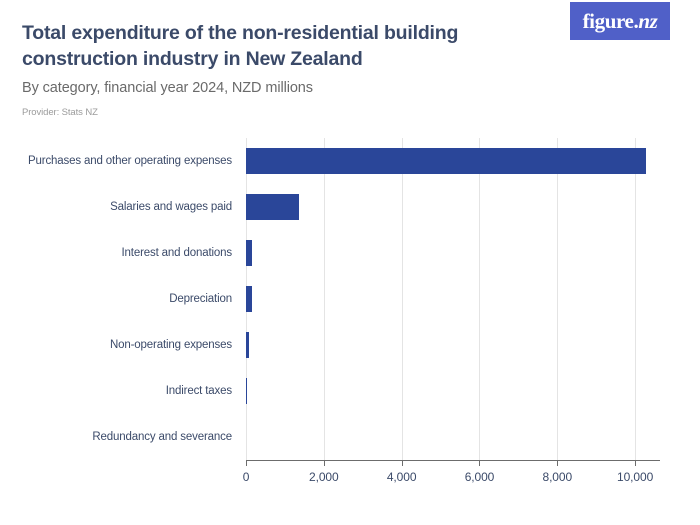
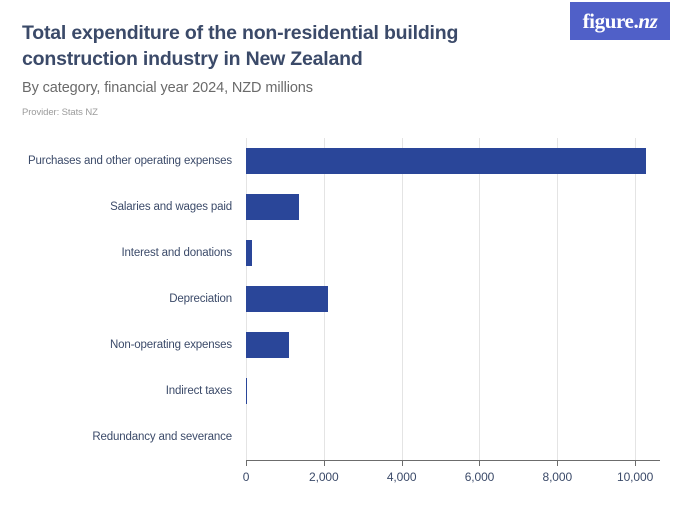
Depreciation: 200 -> 2100
Non-operating expenses: 100 -> 1100
